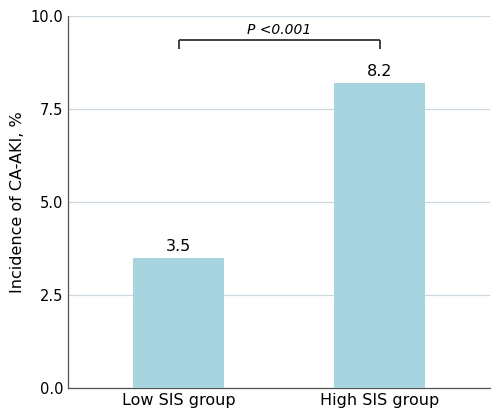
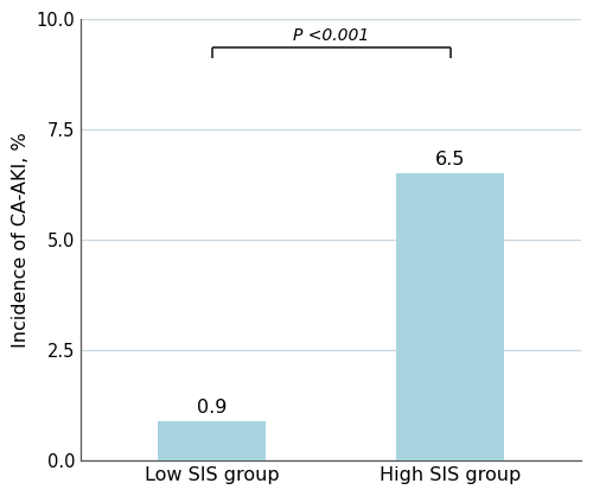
Low SIS group: 3.5 -> 0.9
High SIS group: 8.2 -> 6.5
